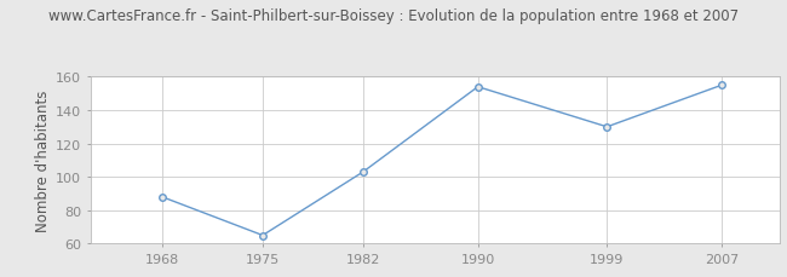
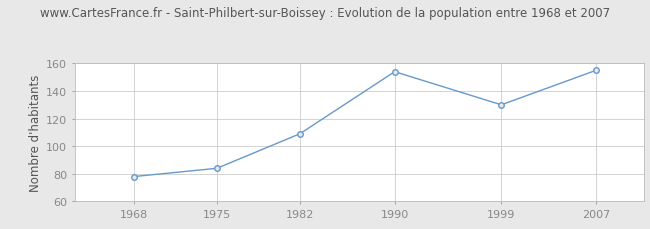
1968: 88 -> 78
1975: 65 -> 84
1982: 103 -> 109
